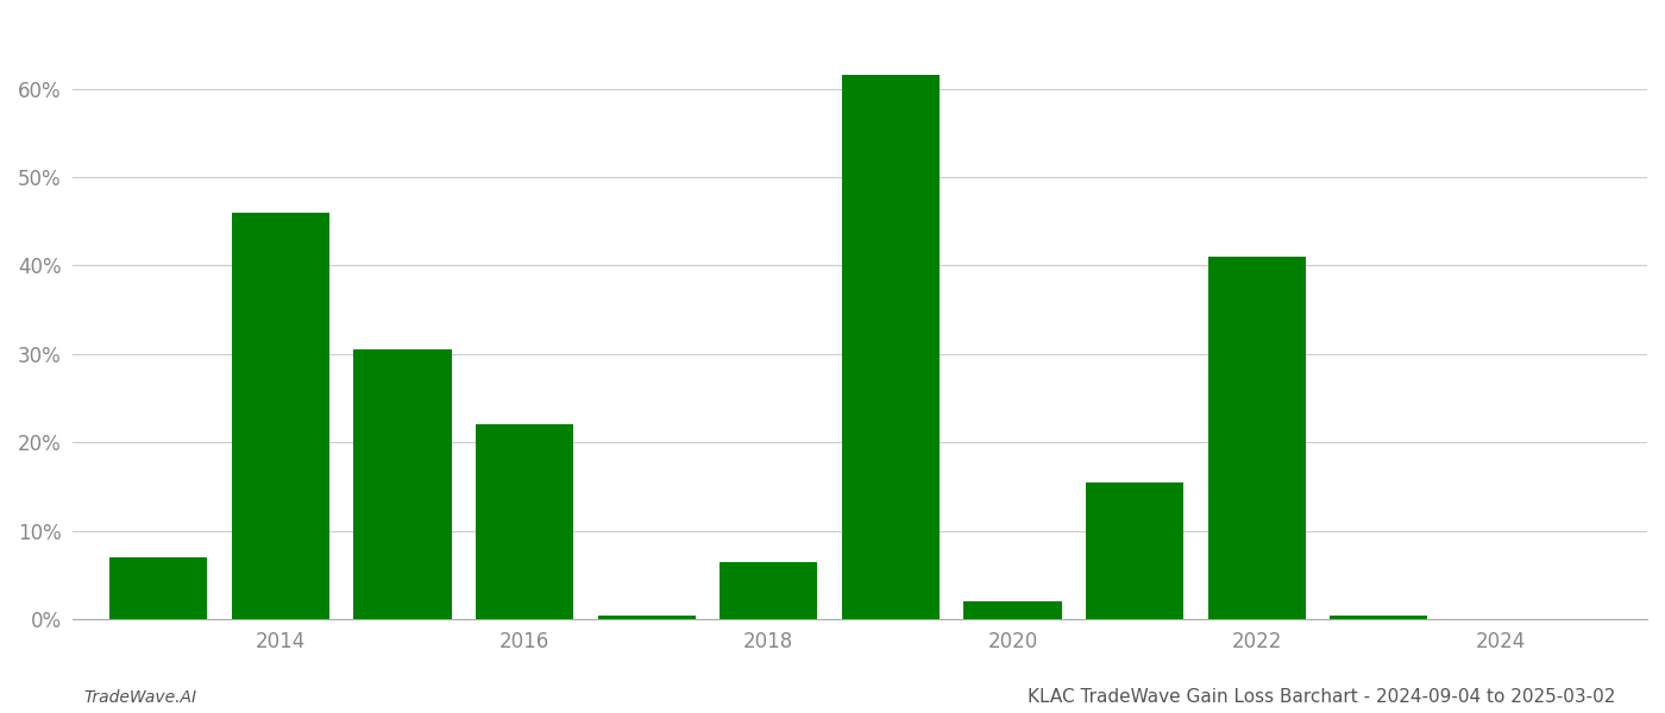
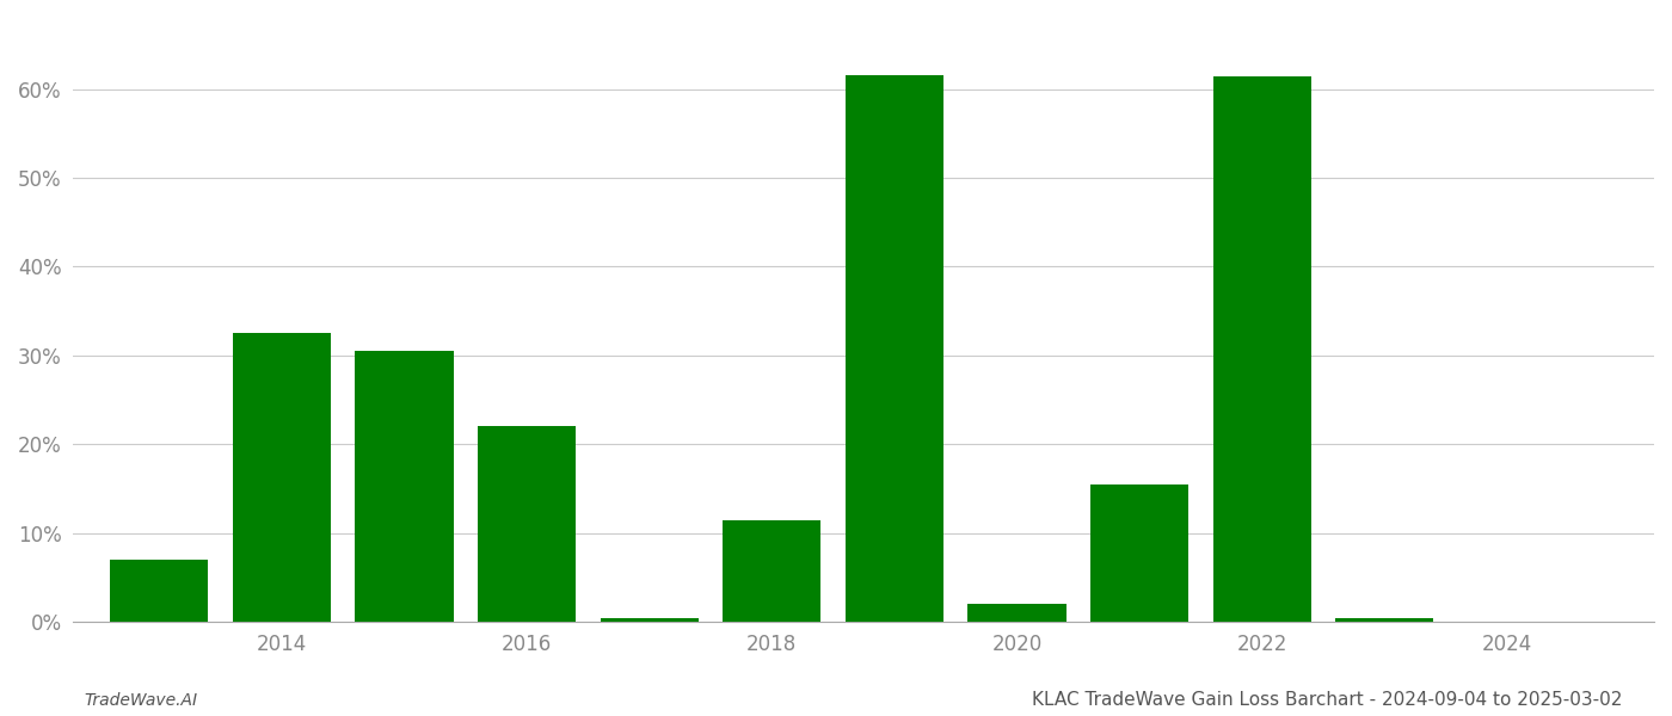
2014: 46.0% -> 32.6%
2018: 6.5% -> 11.4%
2022: 41.0% -> 61.4%
